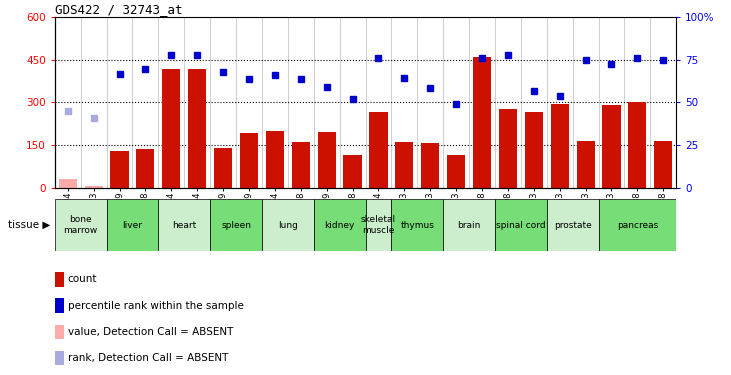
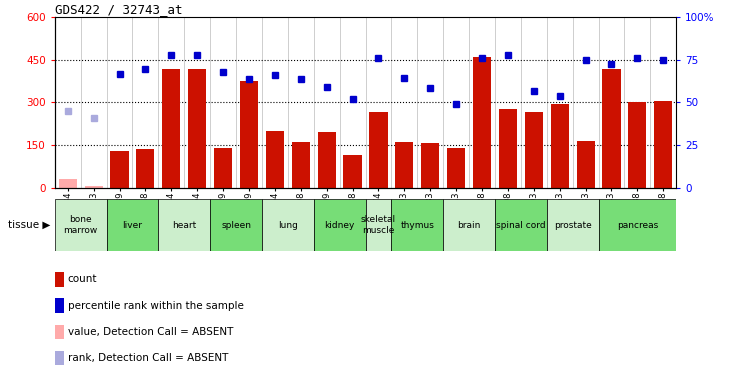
GSM12669: 190 -> 375
GSM12713: 115 -> 140
GSM12743: 290 -> 415
GSM12748: 165 -> 305
